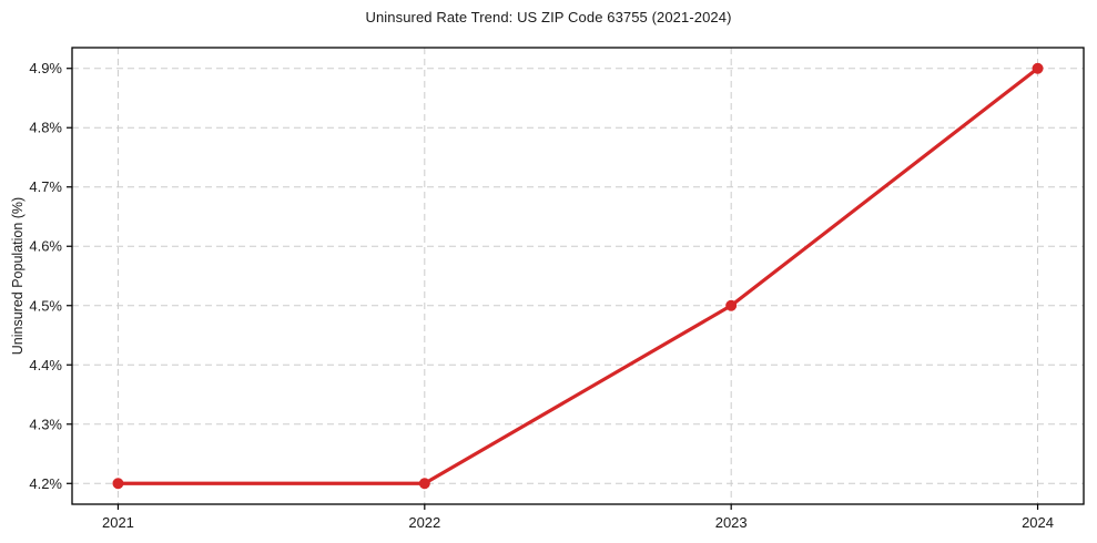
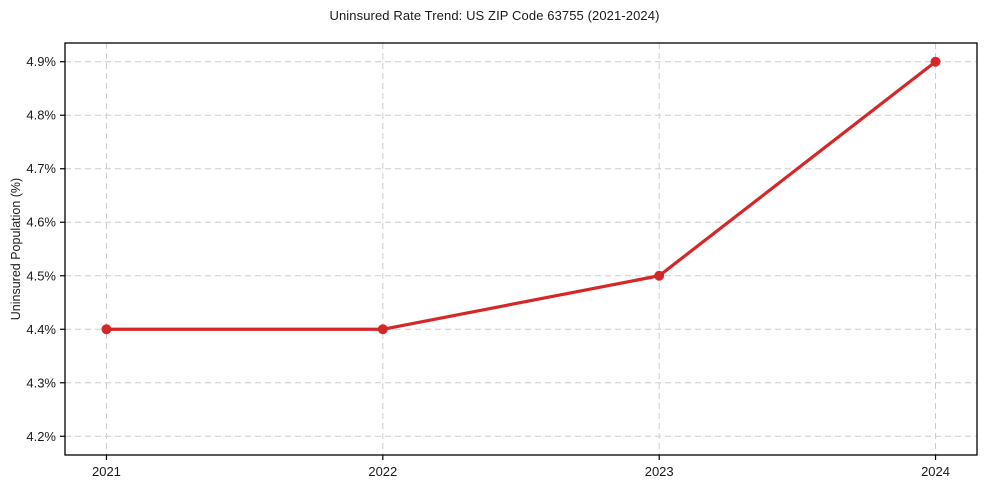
2021: 4.2% -> 4.4%
2022: 4.2% -> 4.4%
